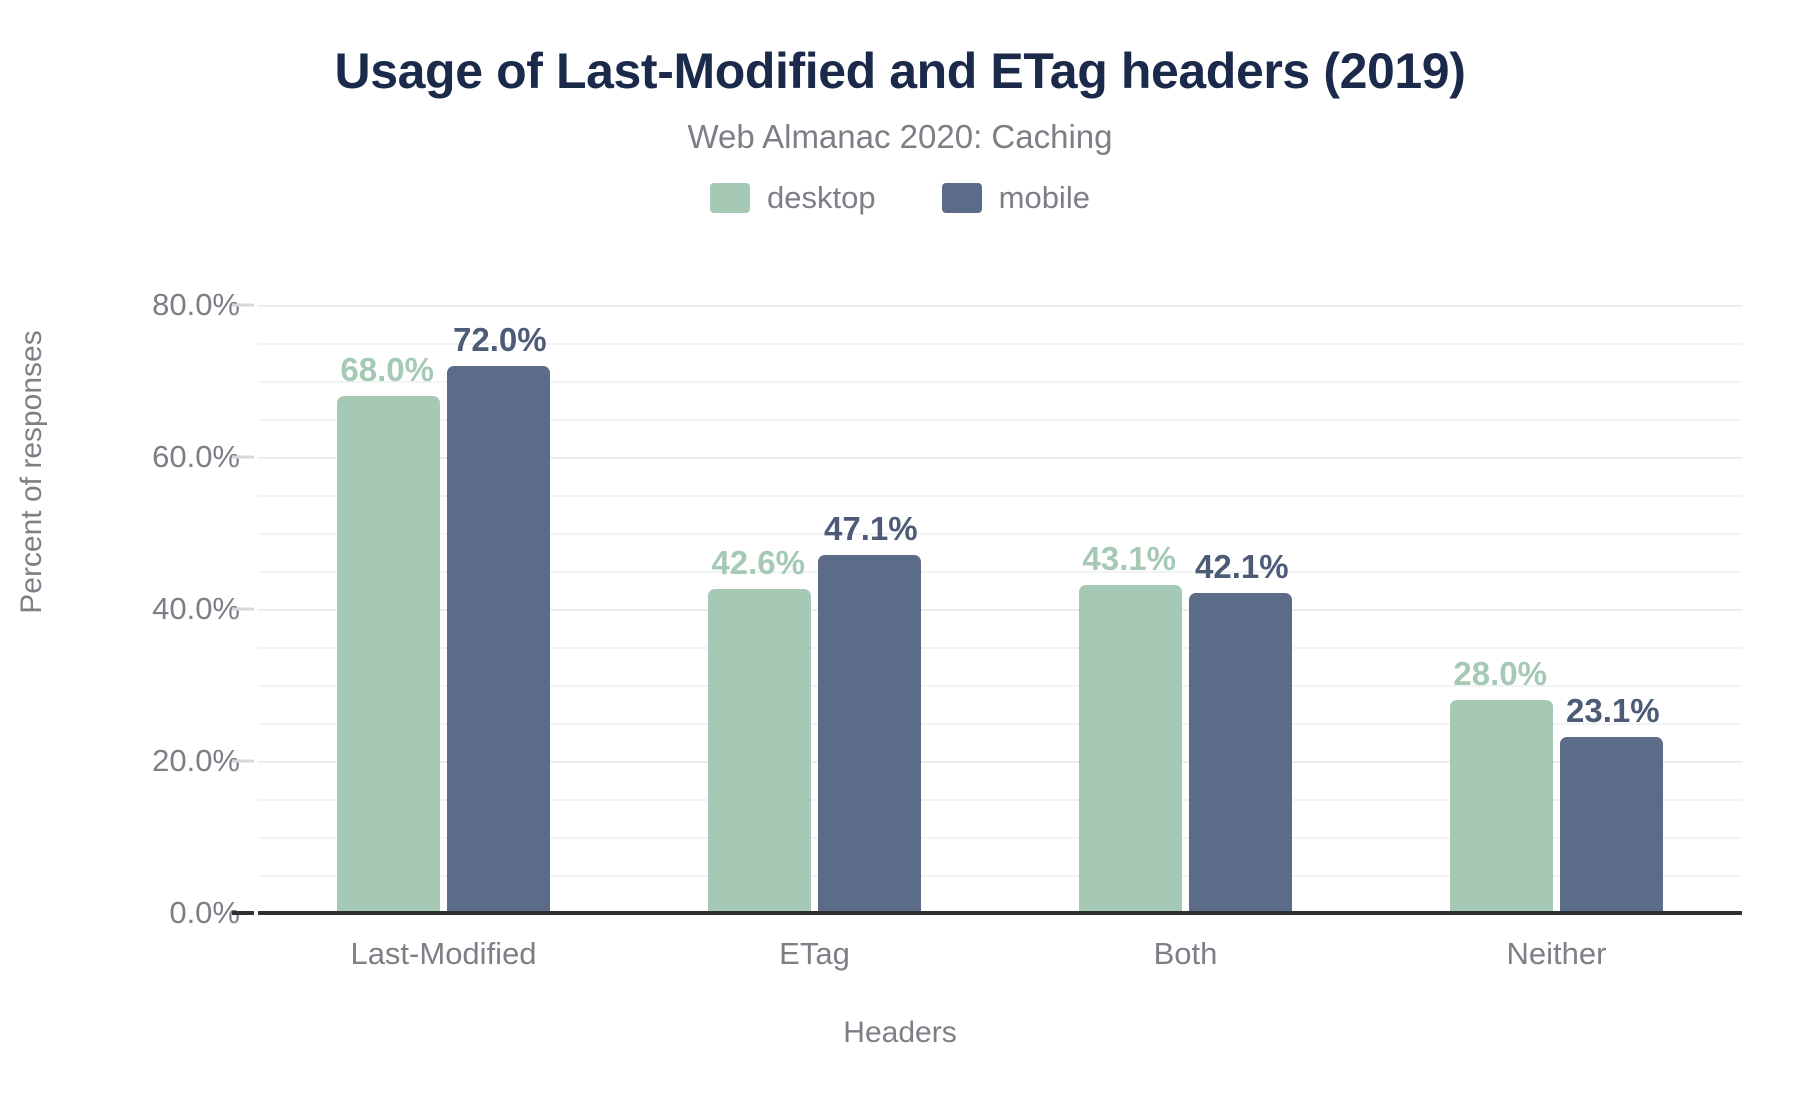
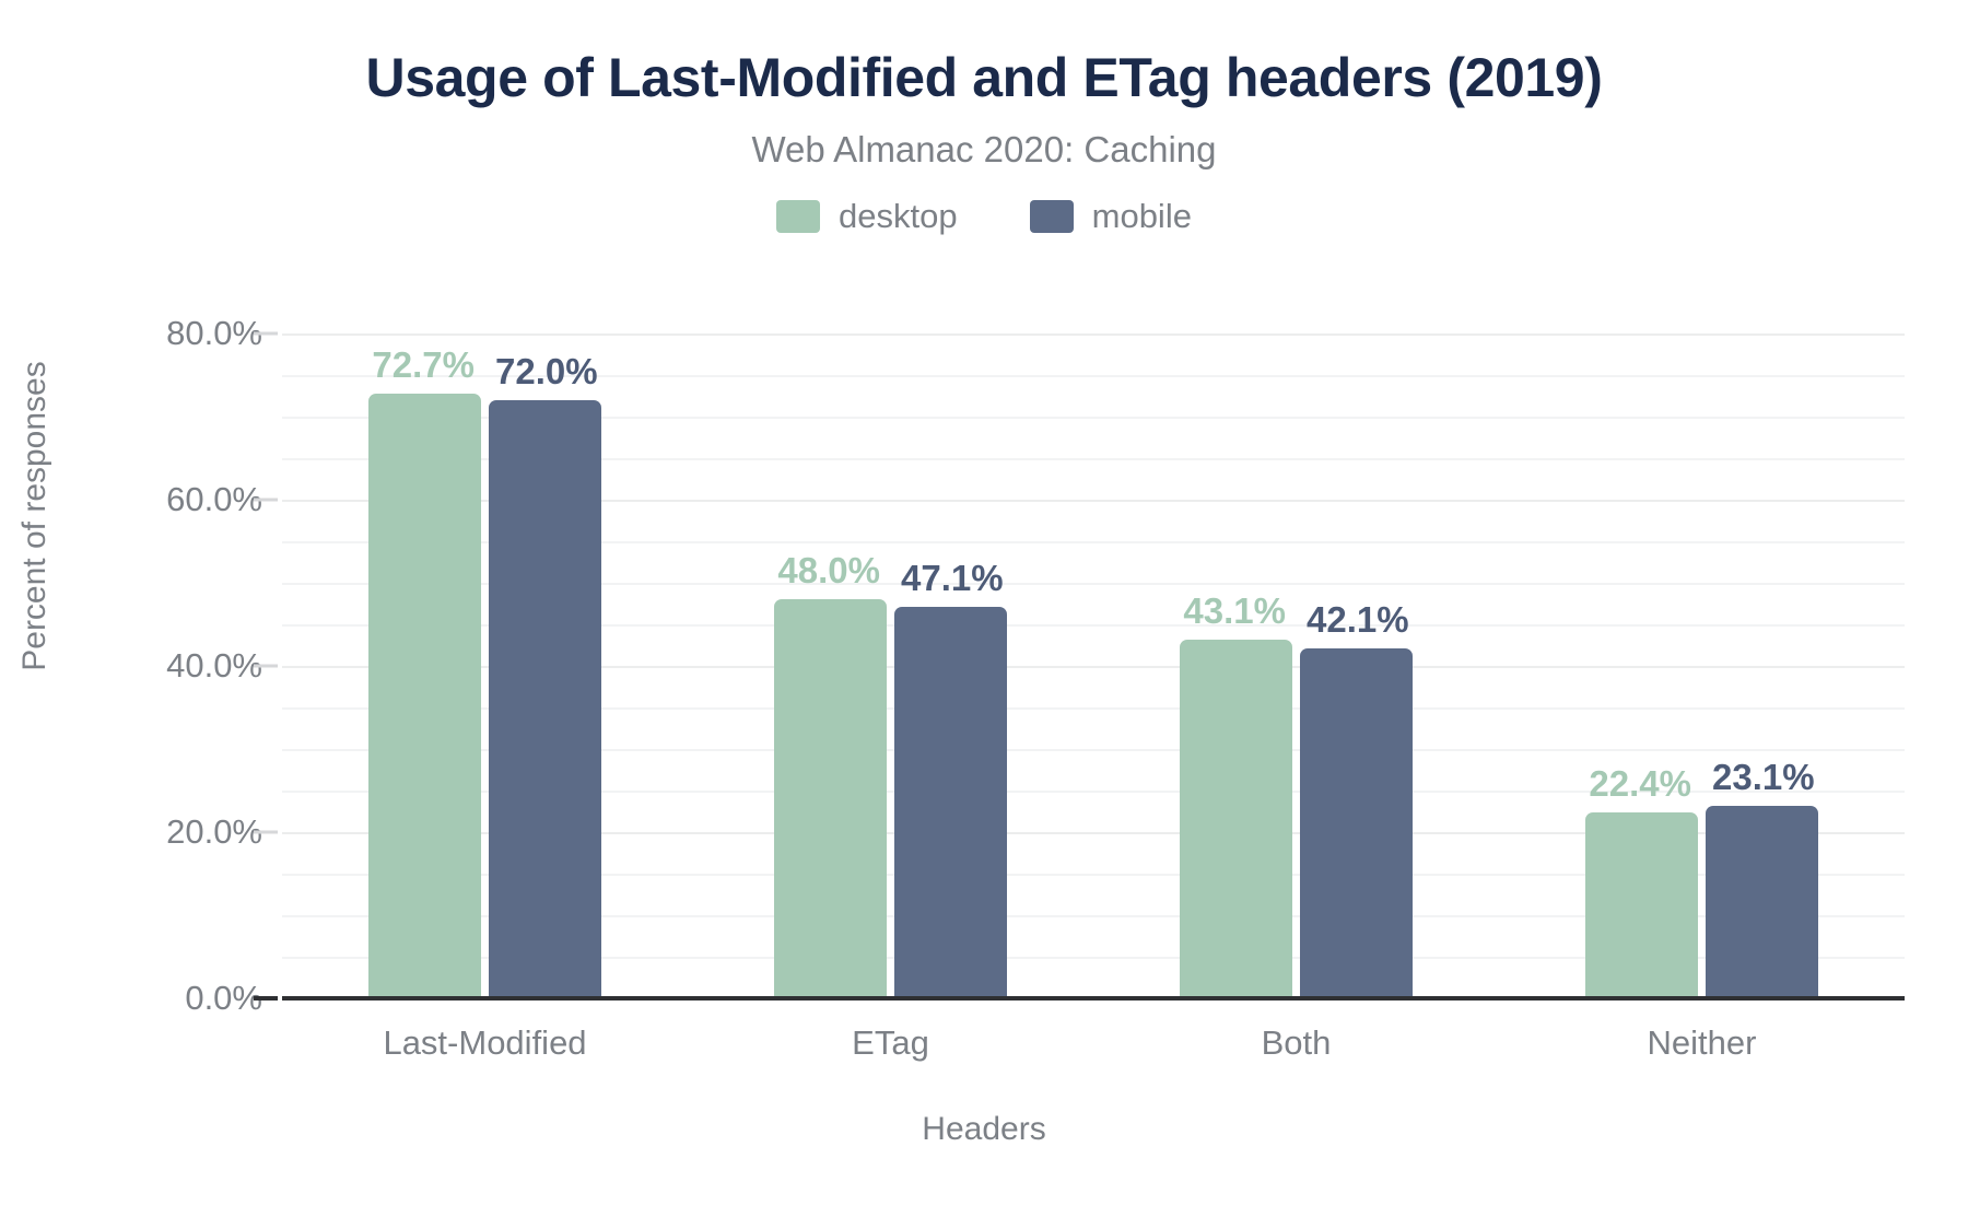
desktop/Last-Modified: 68.0% -> 72.7%
desktop/ETag: 42.6% -> 48.0%
desktop/Neither: 28.0% -> 22.4%
